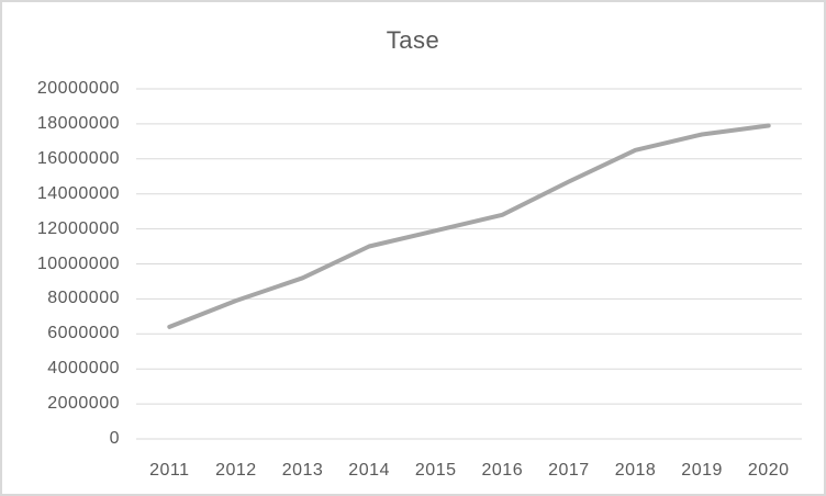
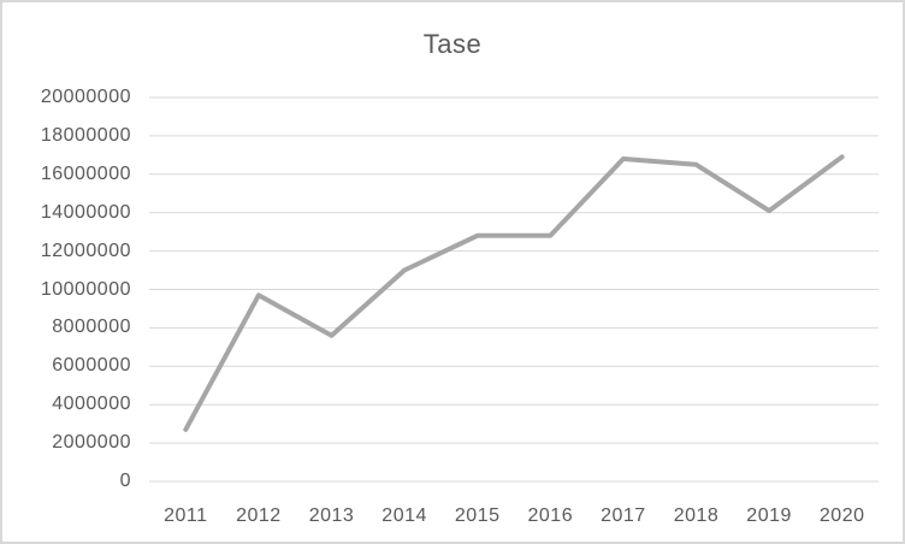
2011: 6400000 -> 2700000
2012: 7900000 -> 9700000
2013: 9200000 -> 7600000
2015: 11900000 -> 12800000
2017: 14700000 -> 16800000
2019: 17400000 -> 14100000
2020: 17900000 -> 16900000
